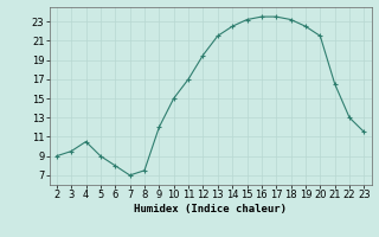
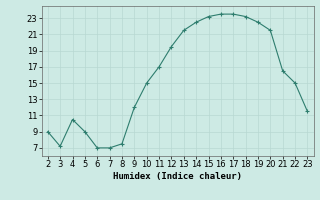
3: 9.5 -> 7.2
6: 8.0 -> 7.0
22: 13.0 -> 15.0
